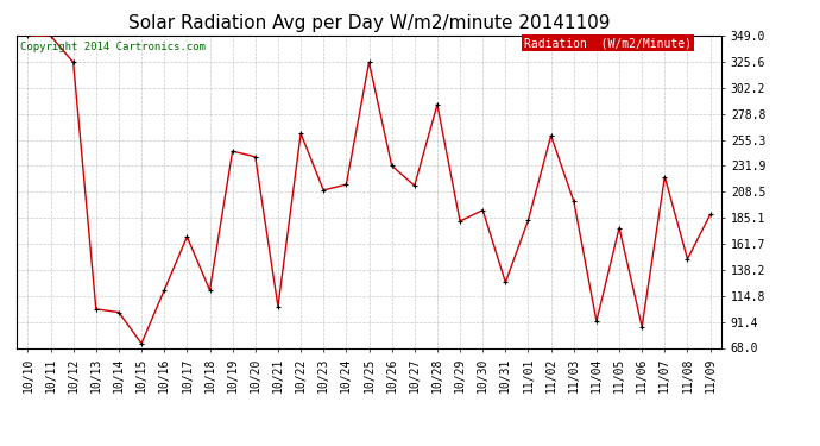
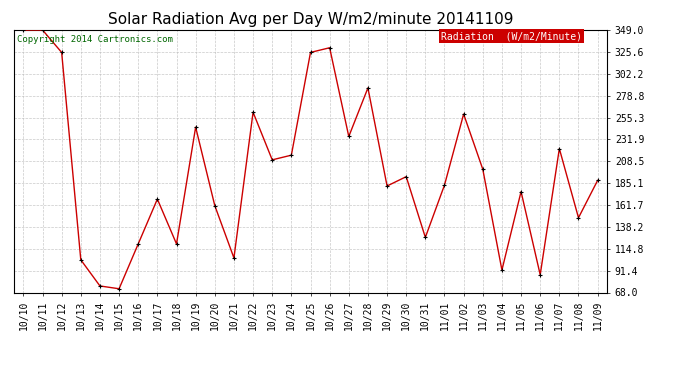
10/14: 100 -> 75
10/20: 240 -> 161
10/26: 232 -> 330
10/27: 214 -> 235
